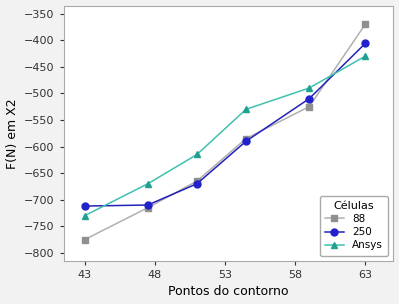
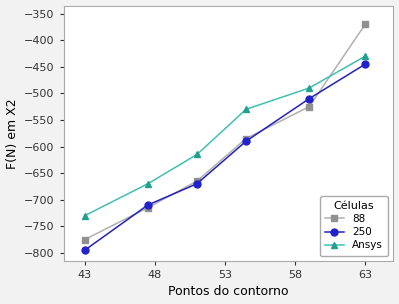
250/43: -712 -> -795
250/63: -406 -> -445
